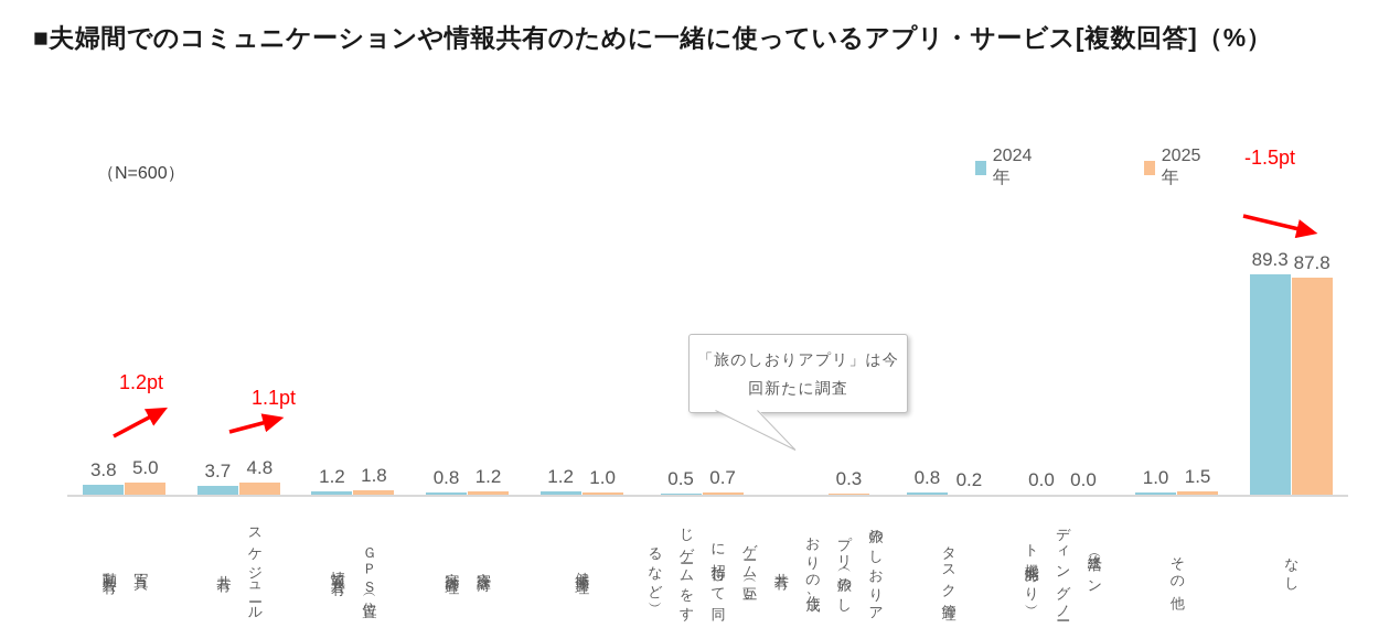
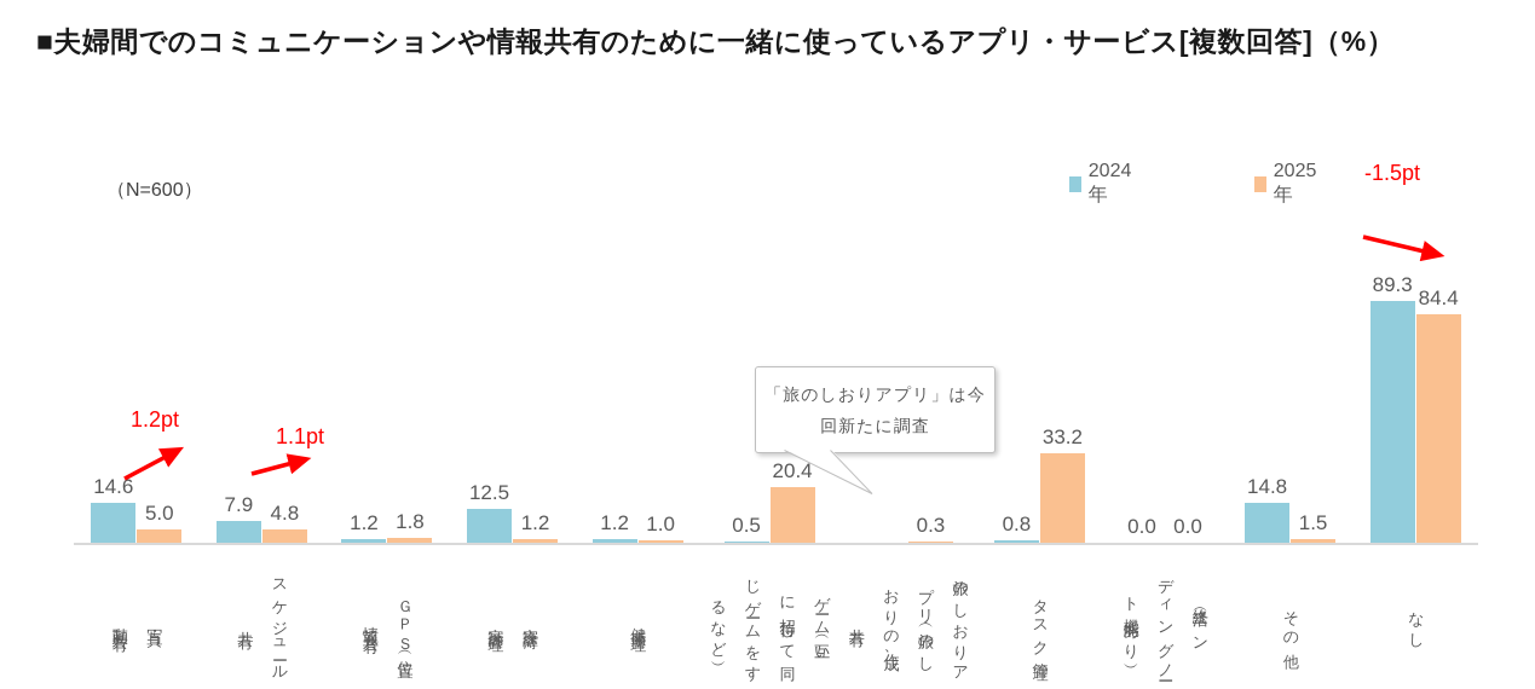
2024年/写真・動画共有: 3.8 -> 14.6
2024年/スケジュール共有: 3.7 -> 7.9
2024年/家計簿・家計管理: 0.8 -> 12.5
2025年/ゲーム（互いに招待して同じゲームをするなど）: 0.7 -> 20.4
2025年/タスク管理: 0.2 -> 33.2
2024年/その他: 1.0 -> 14.8
2025年/なし: 87.8 -> 84.4
